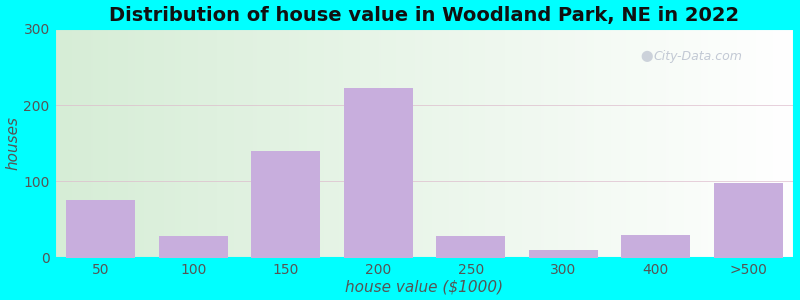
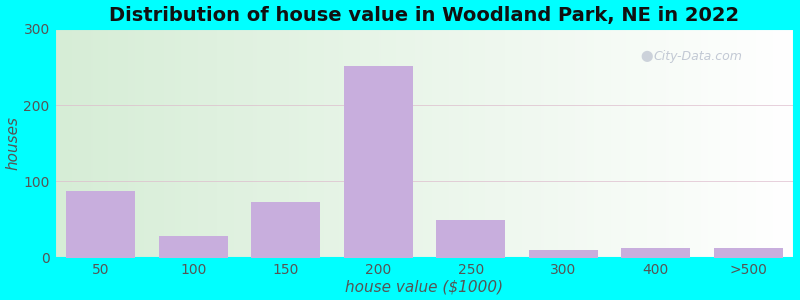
50: 76 -> 88
150: 140 -> 73
200: 222 -> 252
250: 28 -> 50
400: 30 -> 13
>500: 98 -> 13
